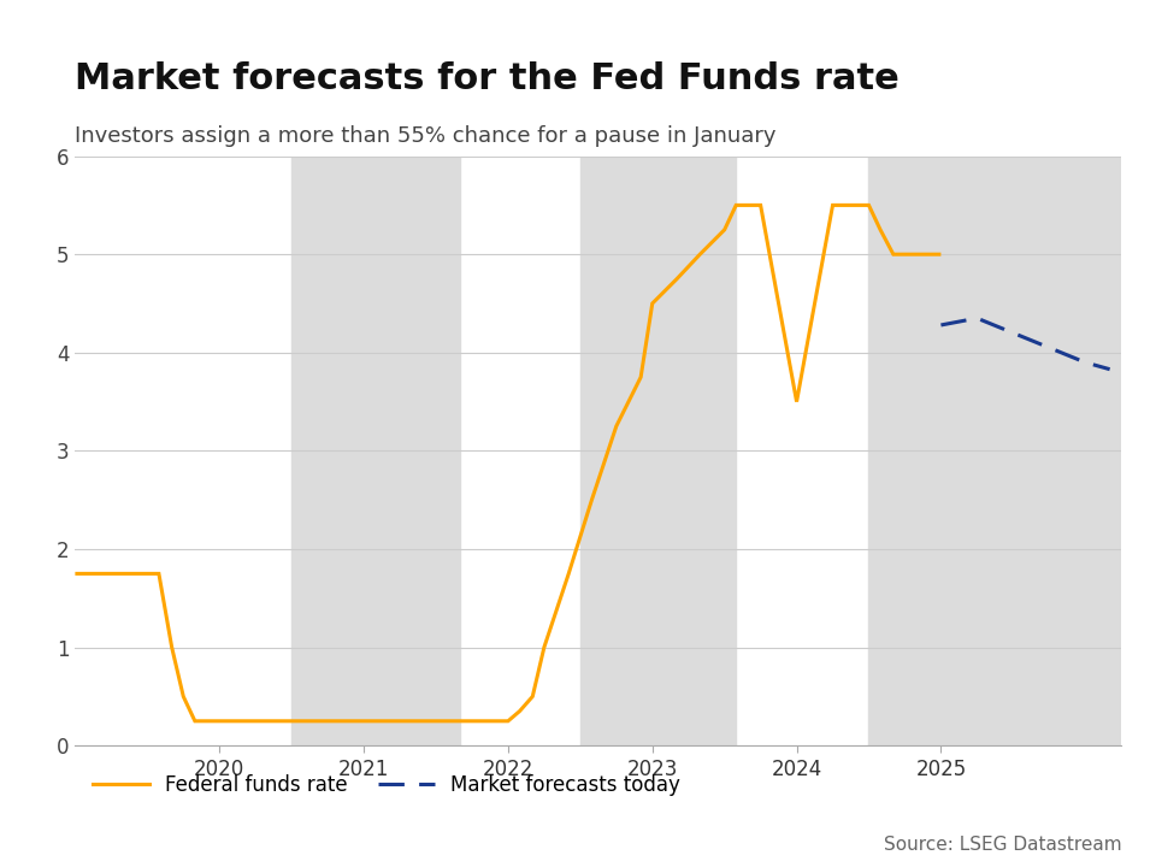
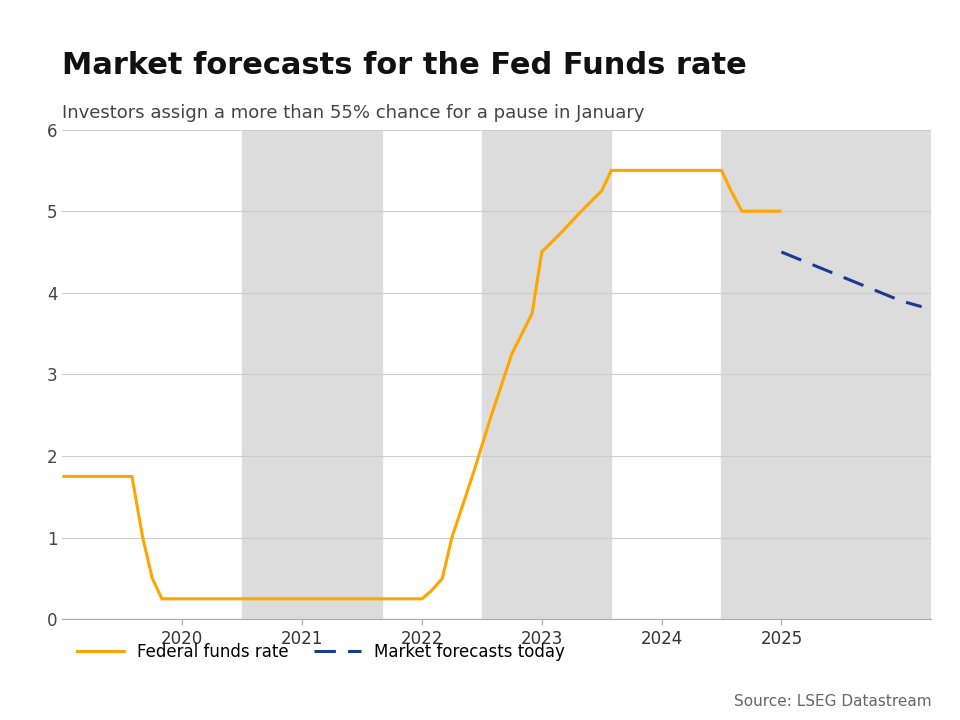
Federal funds rate/2024: 3.50 -> 5.50
Market forecasts today/2025: 4.28 -> 4.50
